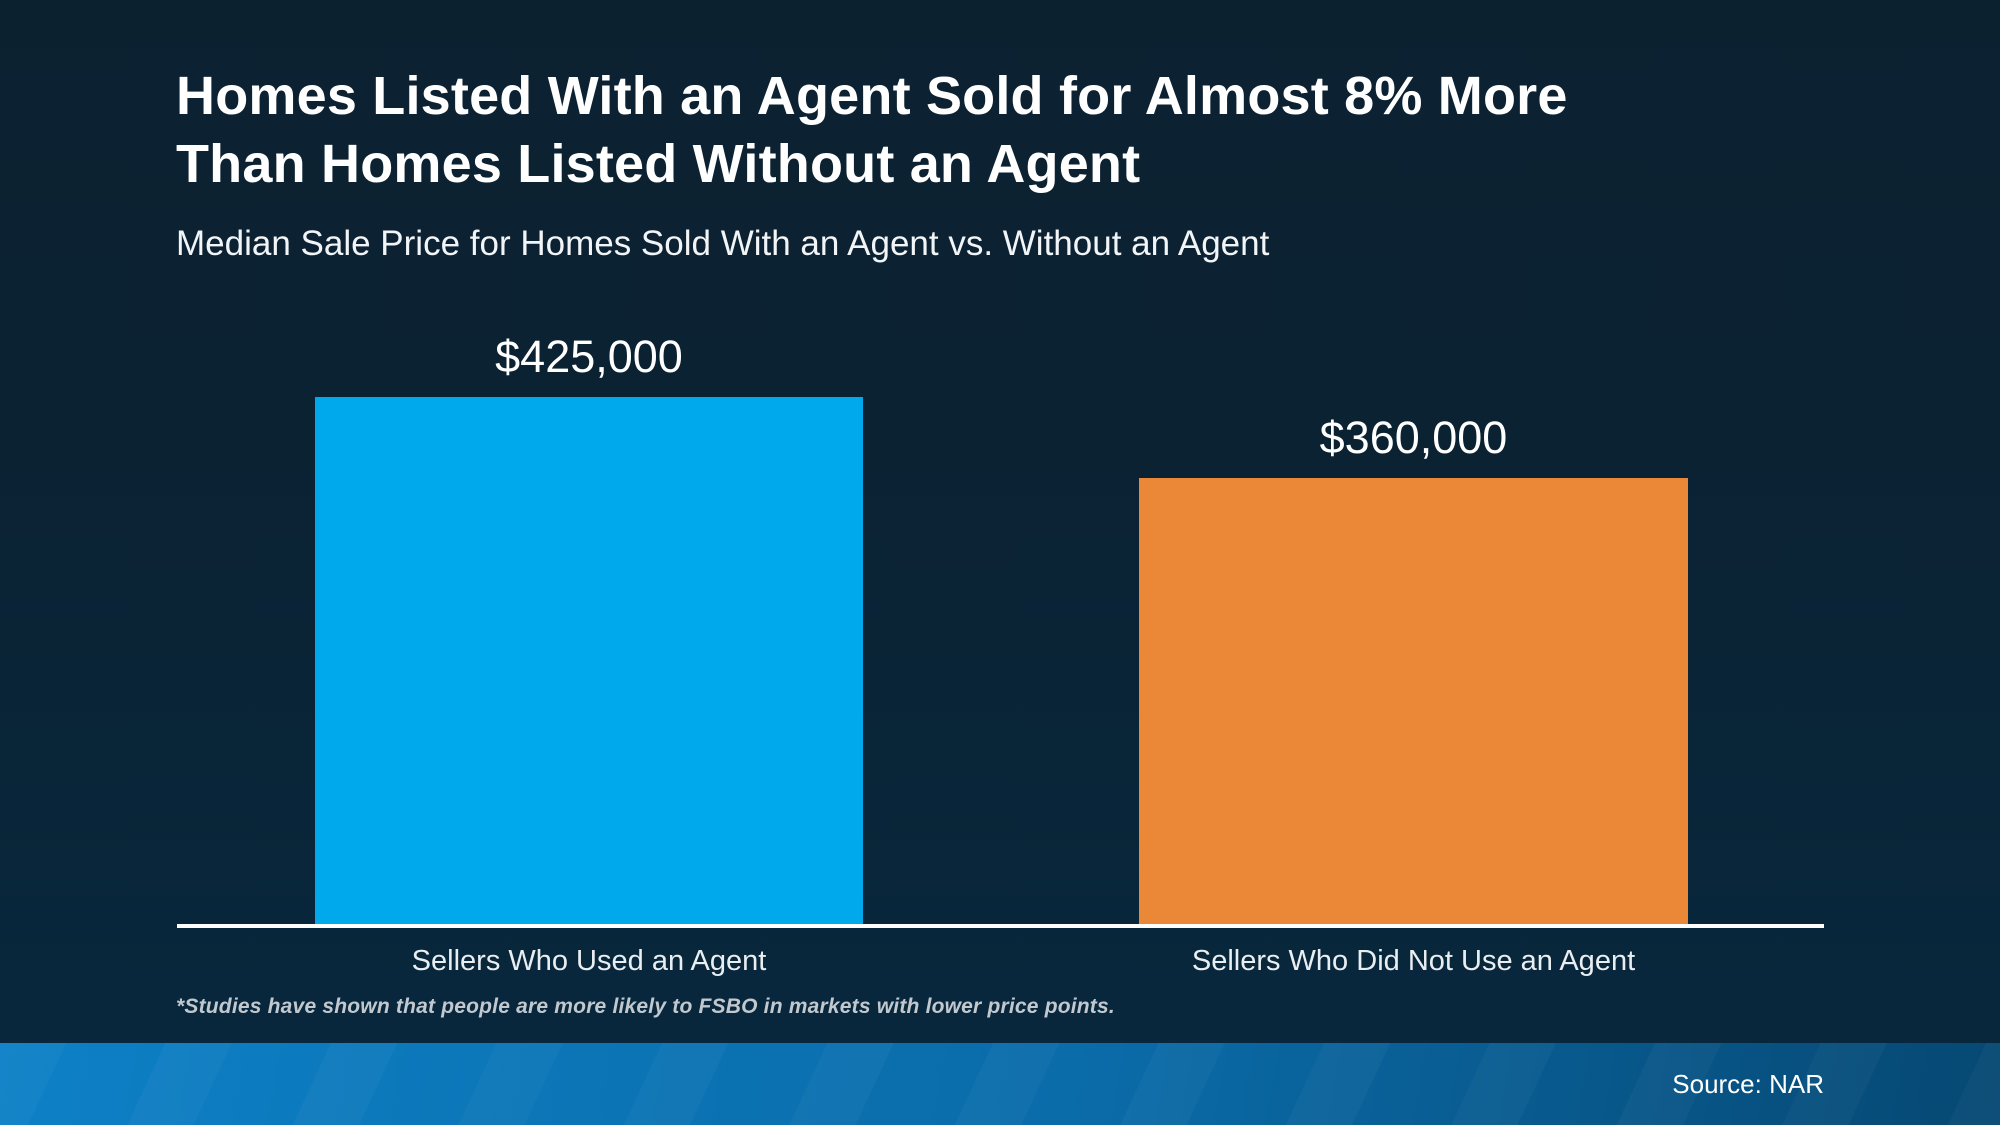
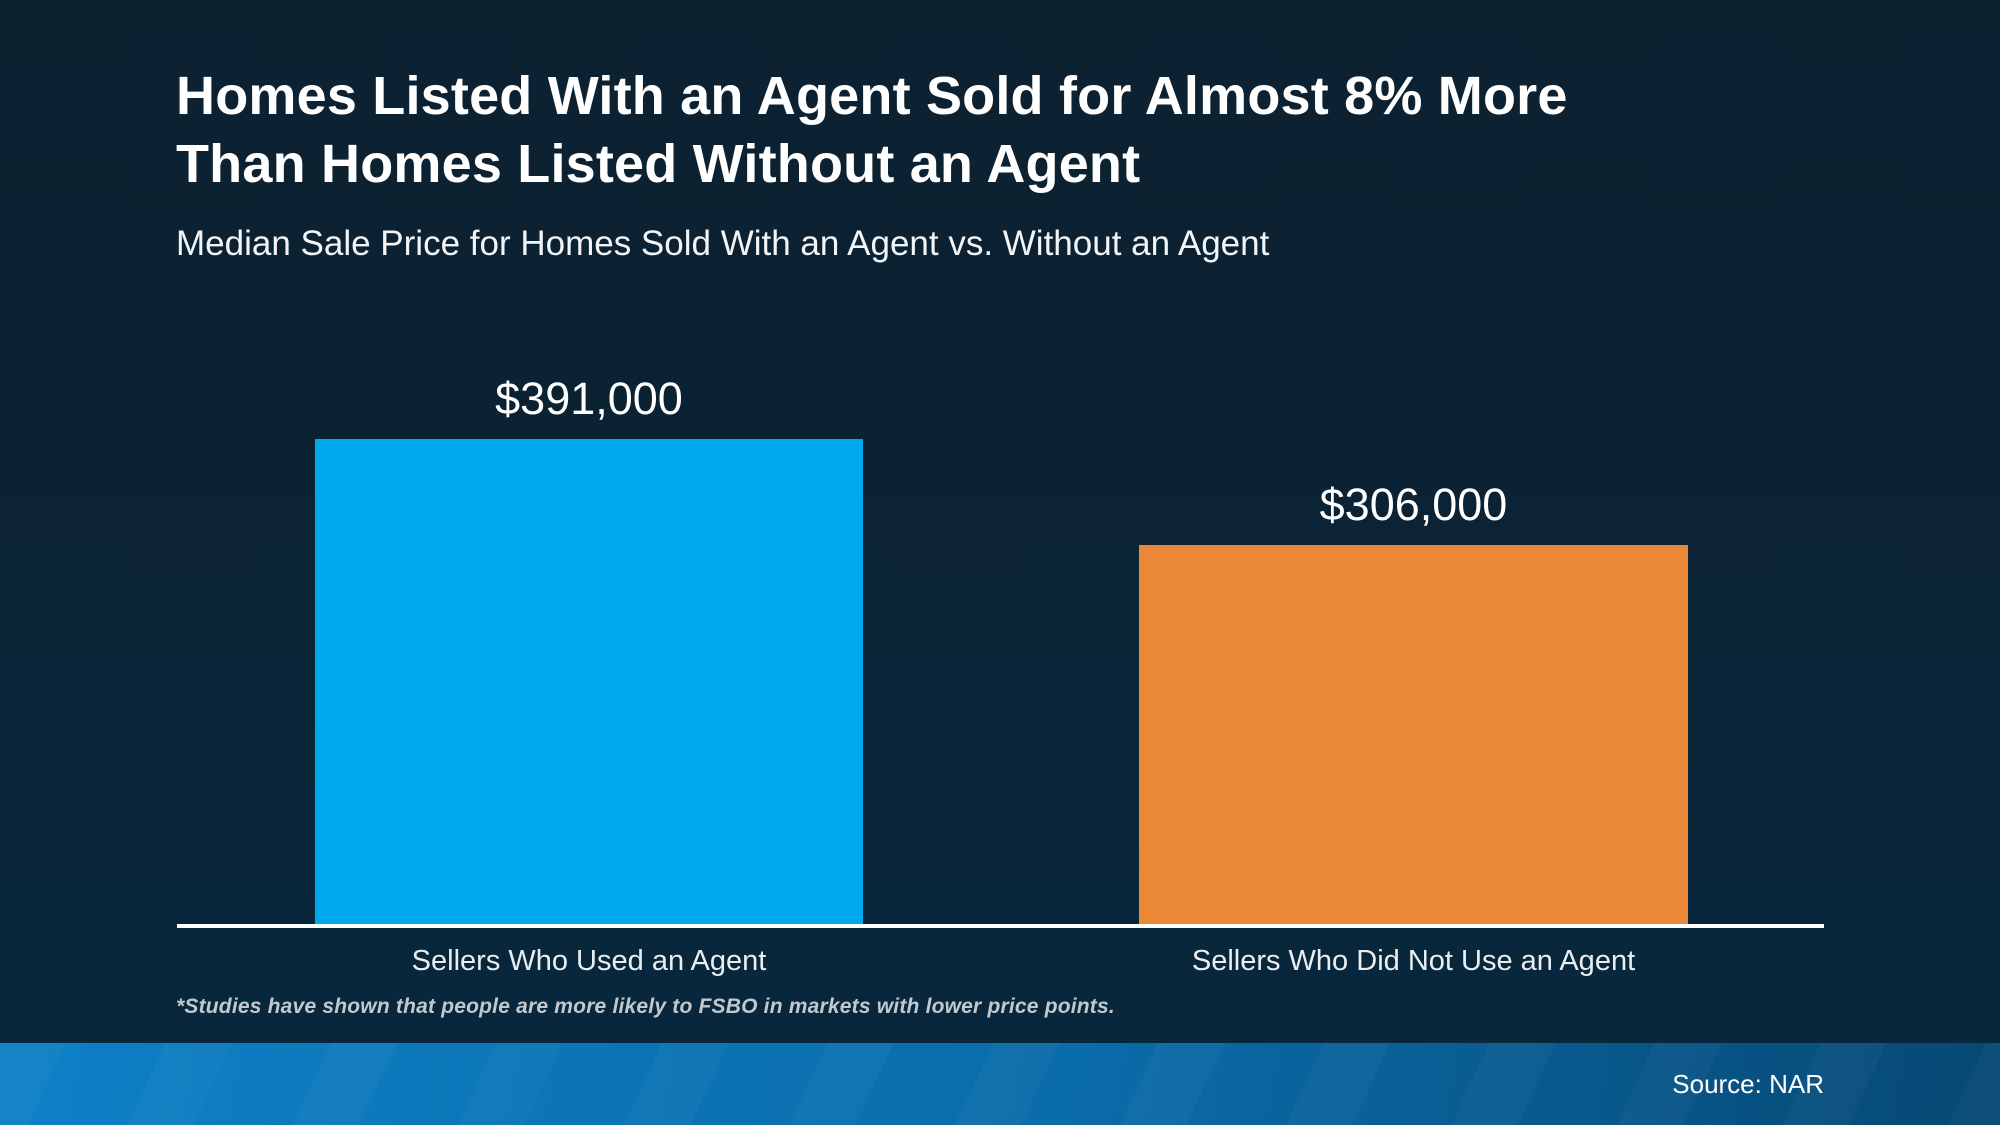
Sellers Who Used an Agent: $425,000 -> $391,000
Sellers Who Did Not Use an Agent: $360,000 -> $306,000
